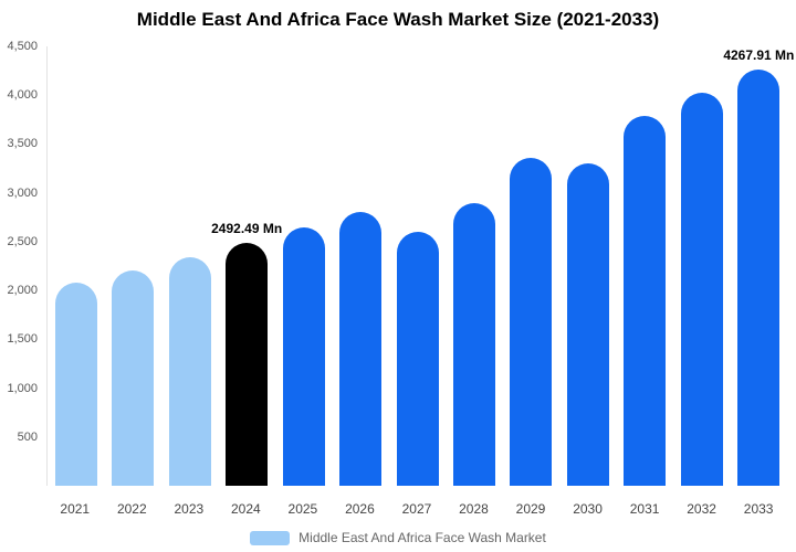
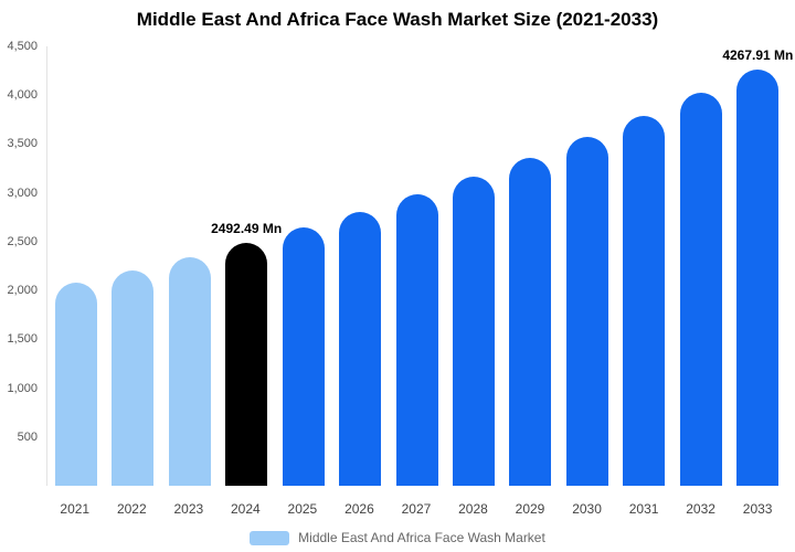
2027: 2600 -> 3000
2028: 2900 -> 3200
2030: 3300 -> 3600
